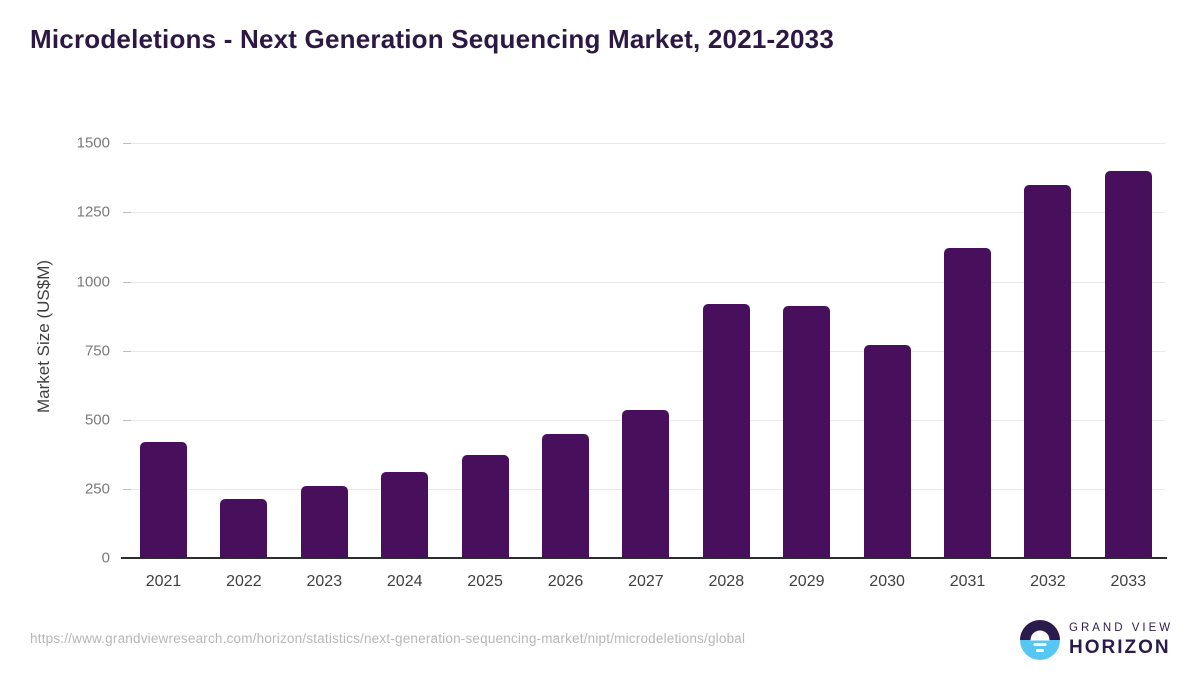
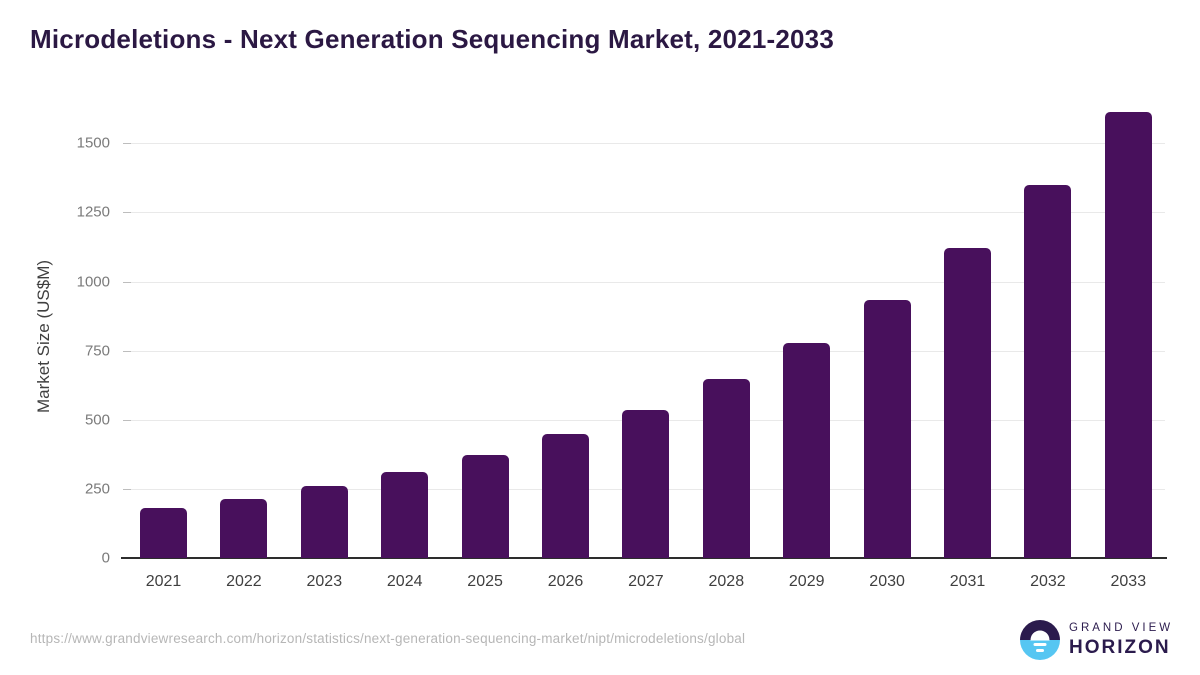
2021: 420 -> 180
2028: 920 -> 650
2029: 910 -> 780
2030: 770 -> 930
2033: 1400 -> 1610
